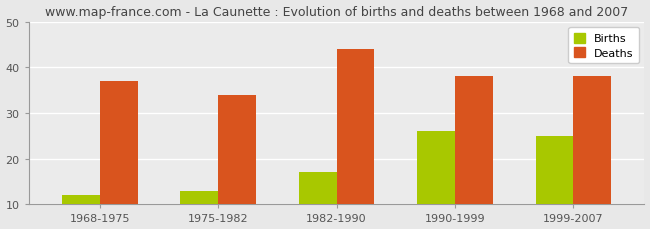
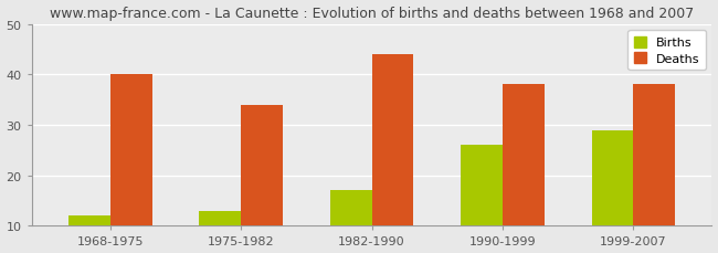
Deaths/1968-1975: 37 -> 40
Births/1999-2007: 25 -> 29
